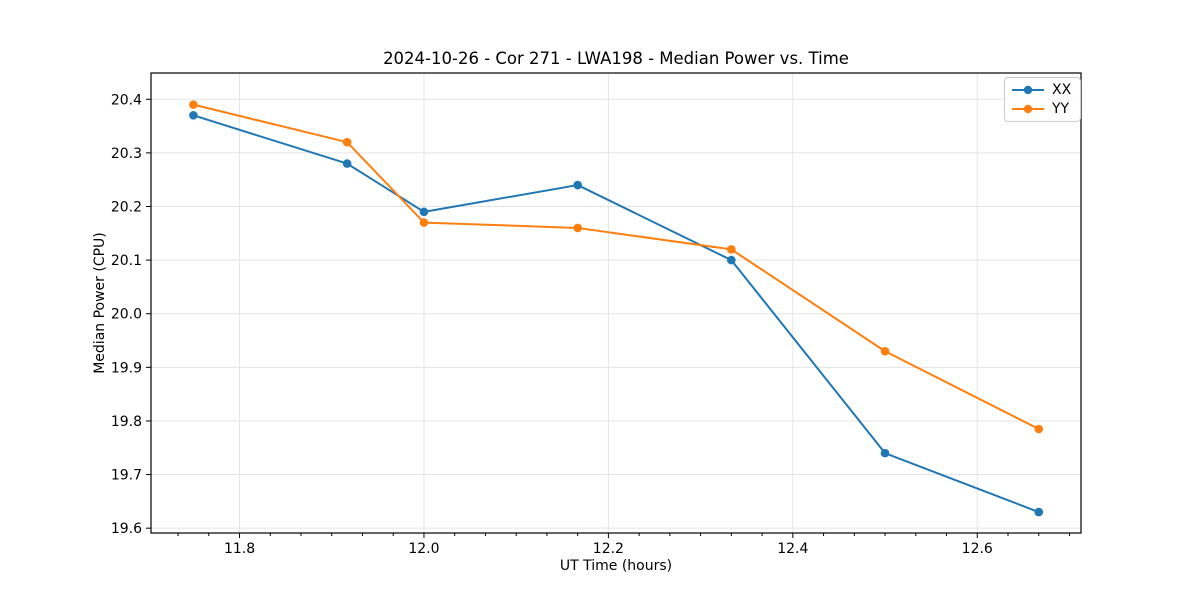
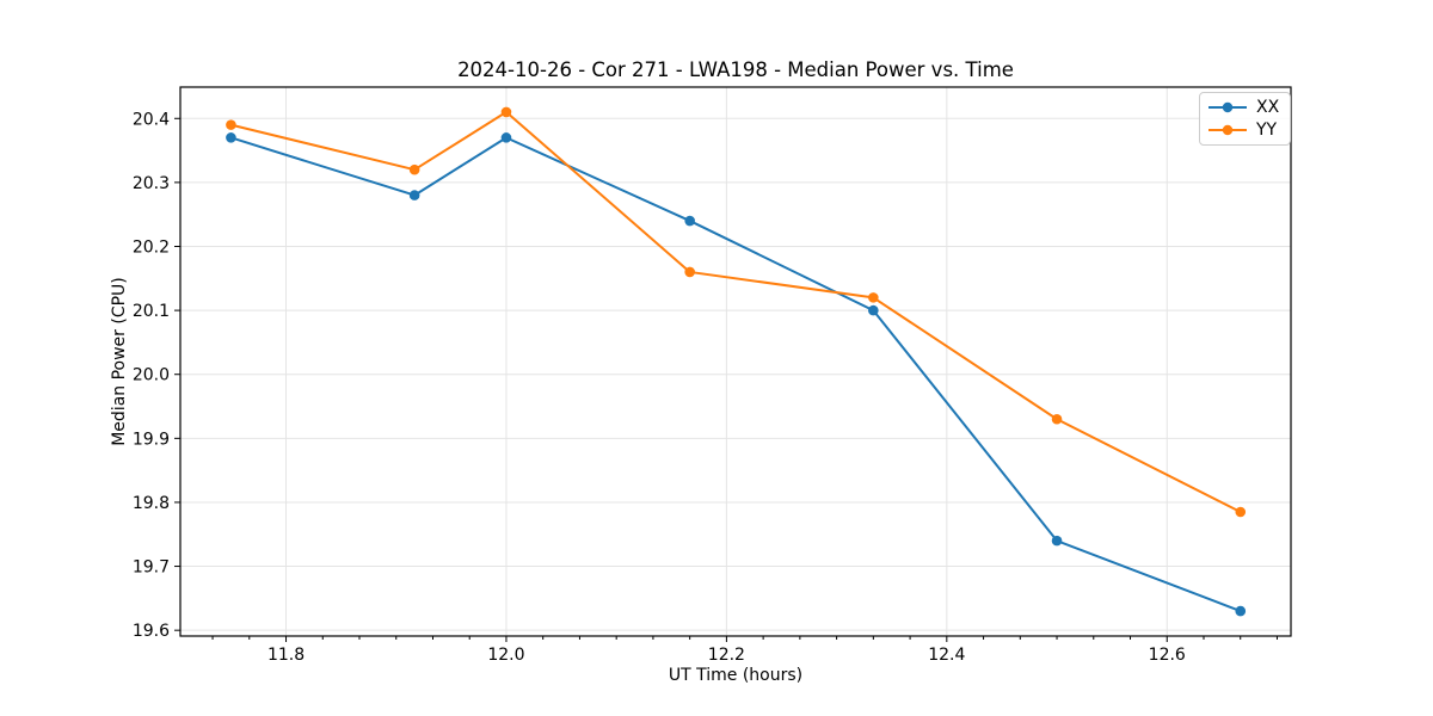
XX/12.0: 20.19 -> 20.37
YY/12.0: 20.17 -> 20.41
